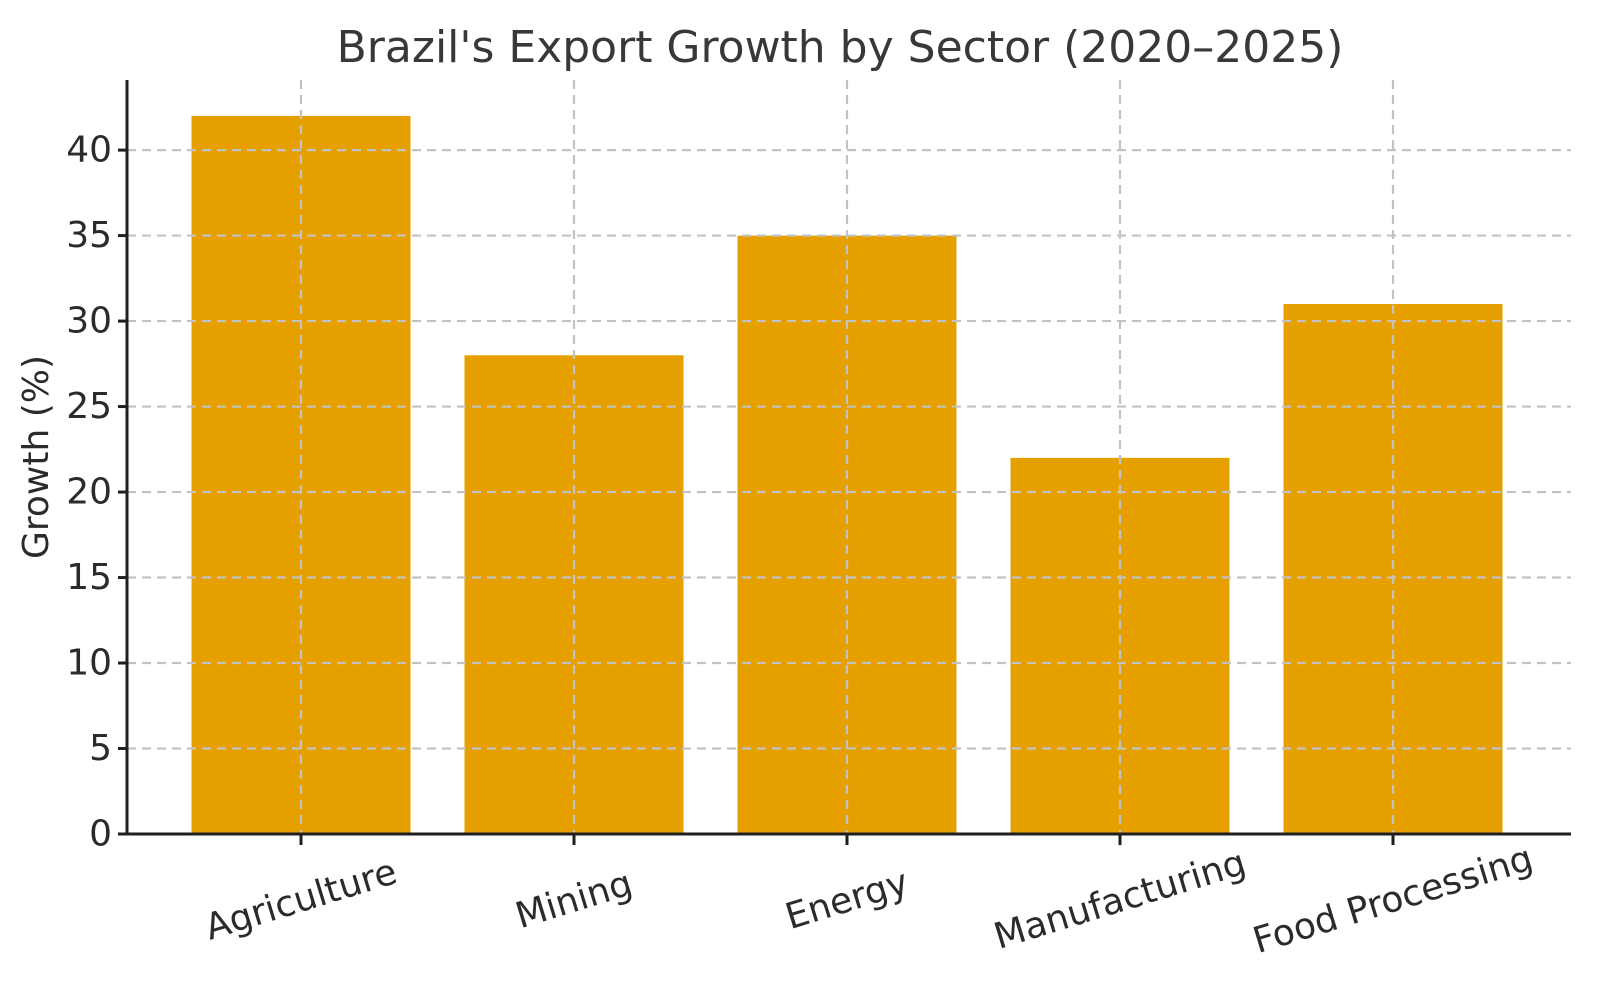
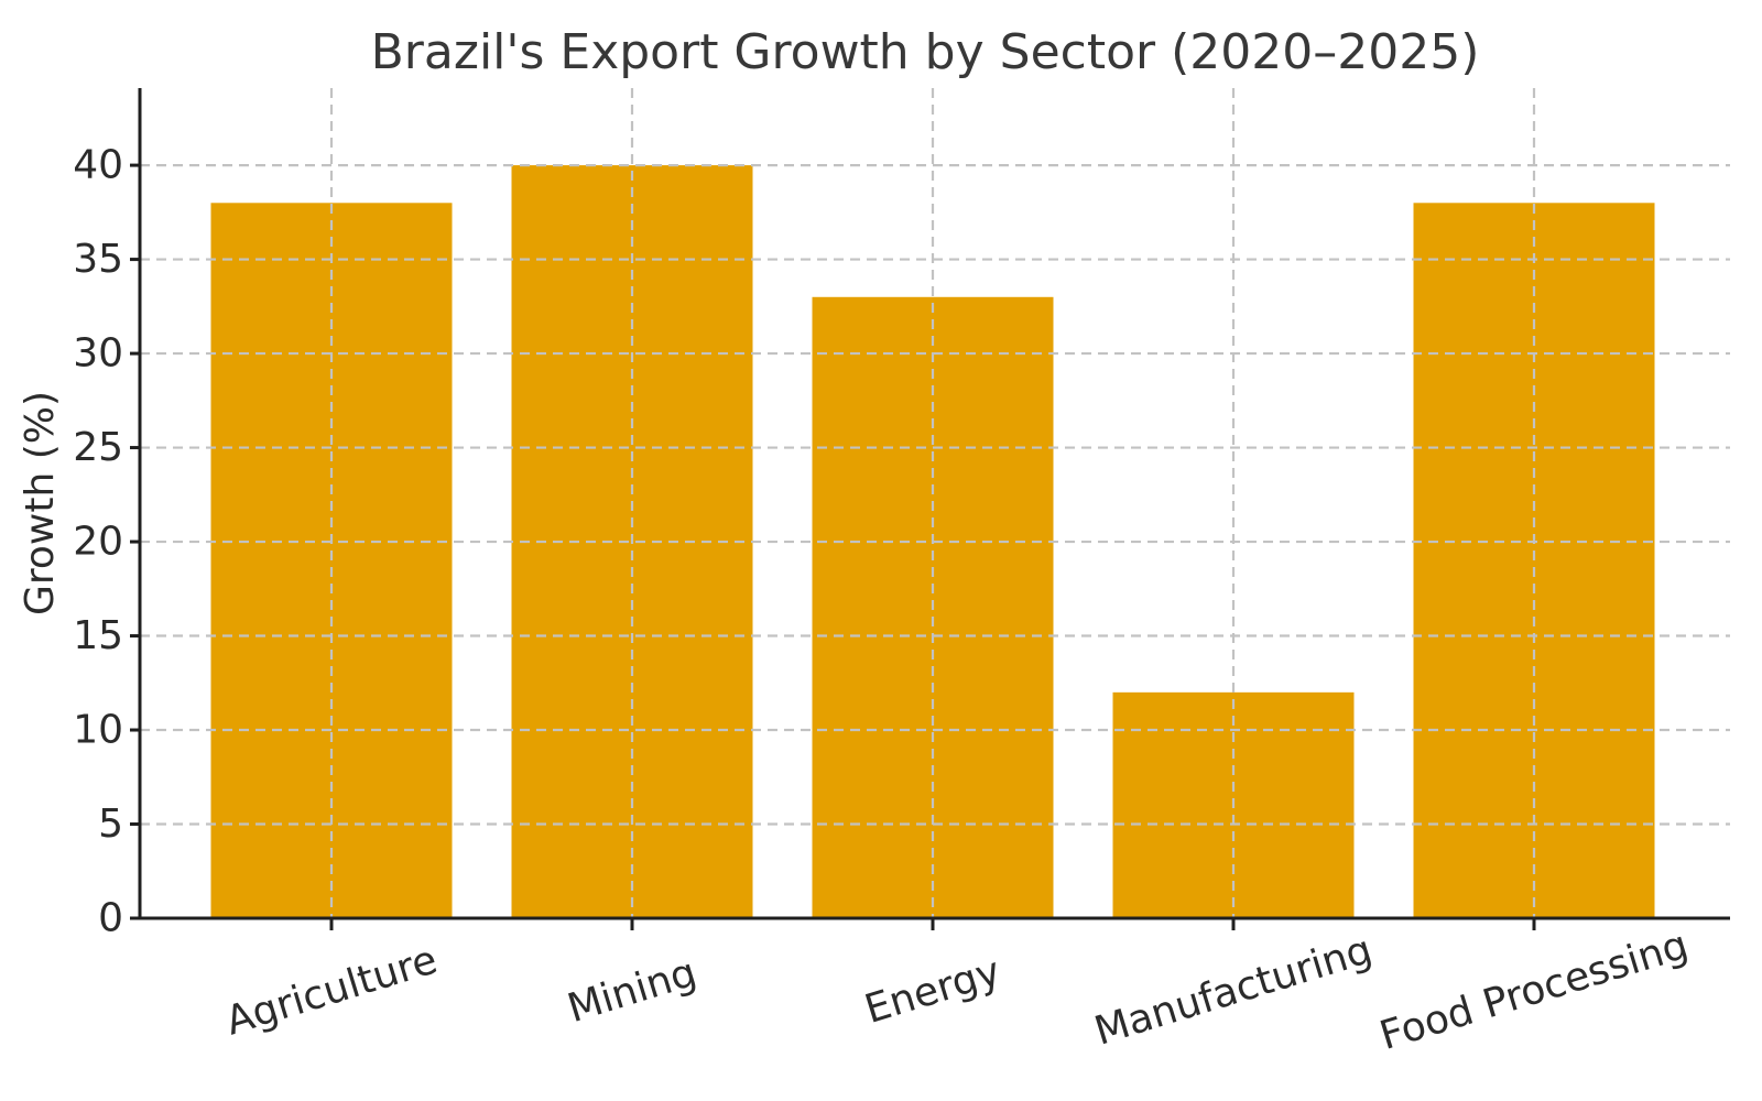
Agriculture: 42 -> 38
Mining: 28 -> 40
Energy: 35 -> 33
Manufacturing: 22 -> 12
Food Processing: 31 -> 38
